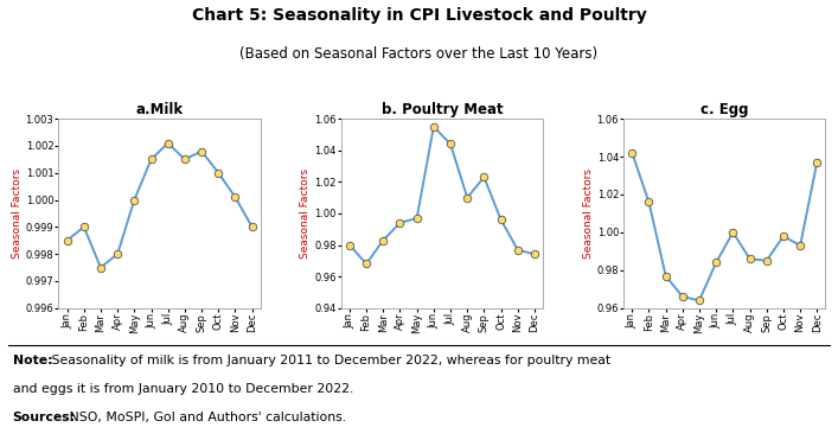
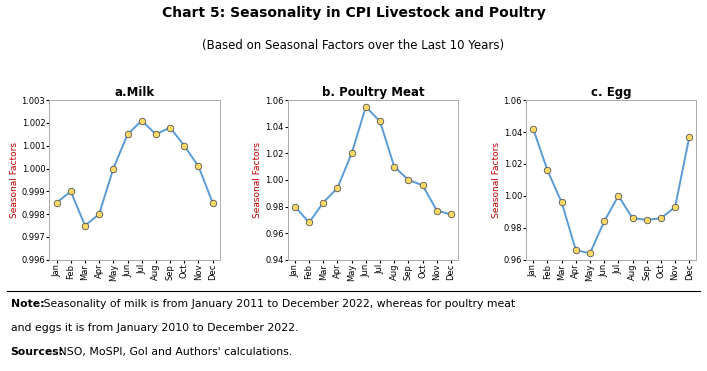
a.Milk/Dec: 0.9990 -> 0.9985
b. Poultry Meat/May: 0.997 -> 1.020
b. Poultry Meat/Sep: 1.023 -> 1.000
c. Egg/Mar: 0.977 -> 0.996
c. Egg/Oct: 0.998 -> 0.986
